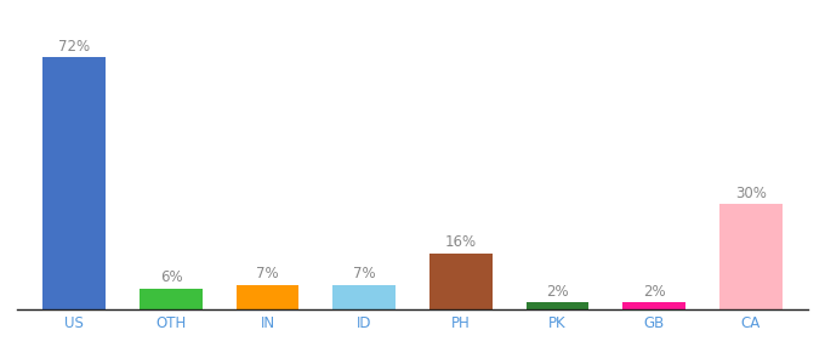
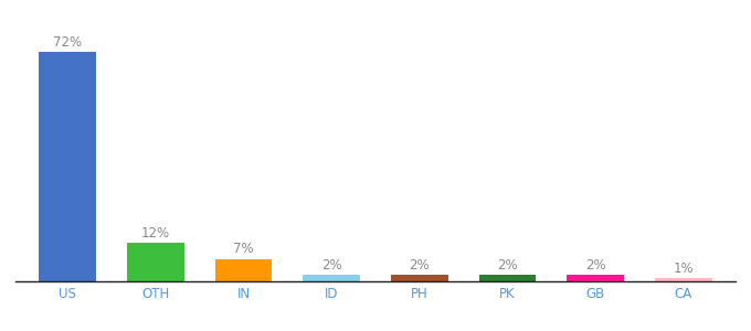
OTH: 6% -> 12%
ID: 7% -> 2%
PH: 16% -> 2%
CA: 30% -> 1%
